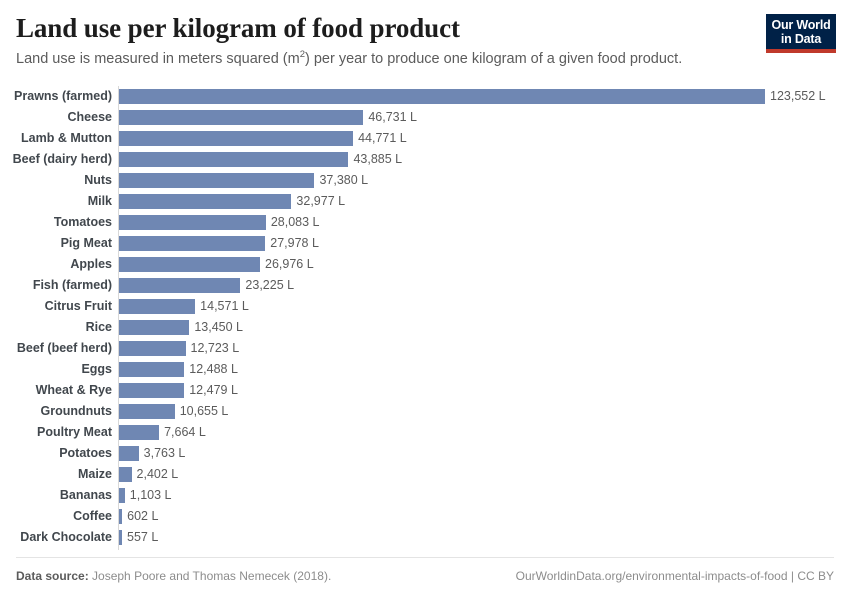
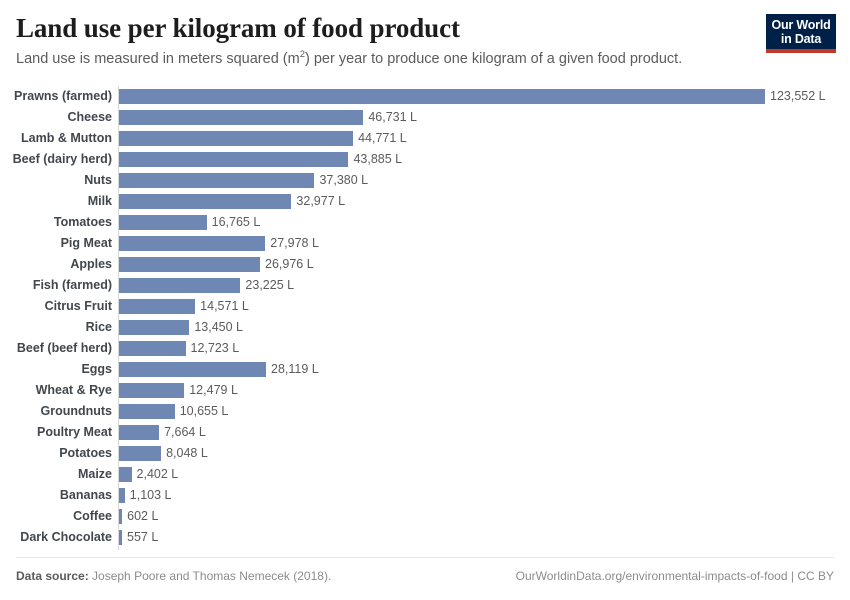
Tomatoes: 28,083 -> 16,765
Eggs: 12,488 -> 28,119
Potatoes: 3,763 -> 8,048
